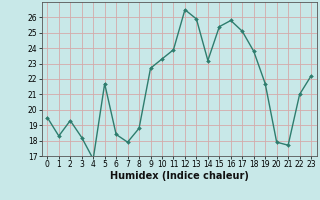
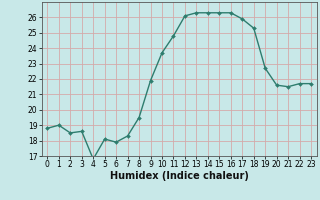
0: 19.5 -> 18.8
1: 18.3 -> 19.0
2: 19.3 -> 18.5
3: 18.2 -> 18.6
5: 21.7 -> 18.1
6: 18.4 -> 17.9
7: 17.9 -> 18.3
8: 18.8 -> 19.5
9: 22.7 -> 21.9
10: 23.3 -> 23.7
11: 23.9 -> 24.8
12: 26.5 -> 26.1
13: 25.9 -> 26.3
14: 23.2 -> 26.3
15: 25.4 -> 26.3
16: 25.8 -> 26.3
17: 25.1 -> 25.9
18: 23.8 -> 25.3
19: 21.7 -> 22.7
20: 17.9 -> 21.6
21: 17.7 -> 21.5
22: 21.0 -> 21.7
23: 22.2 -> 21.7
